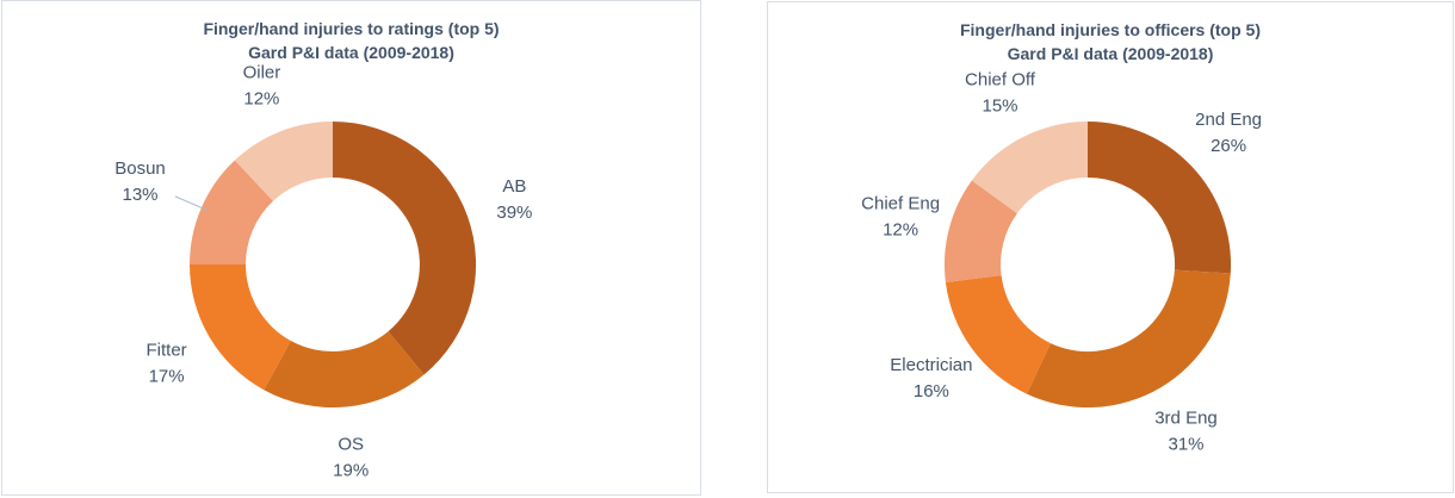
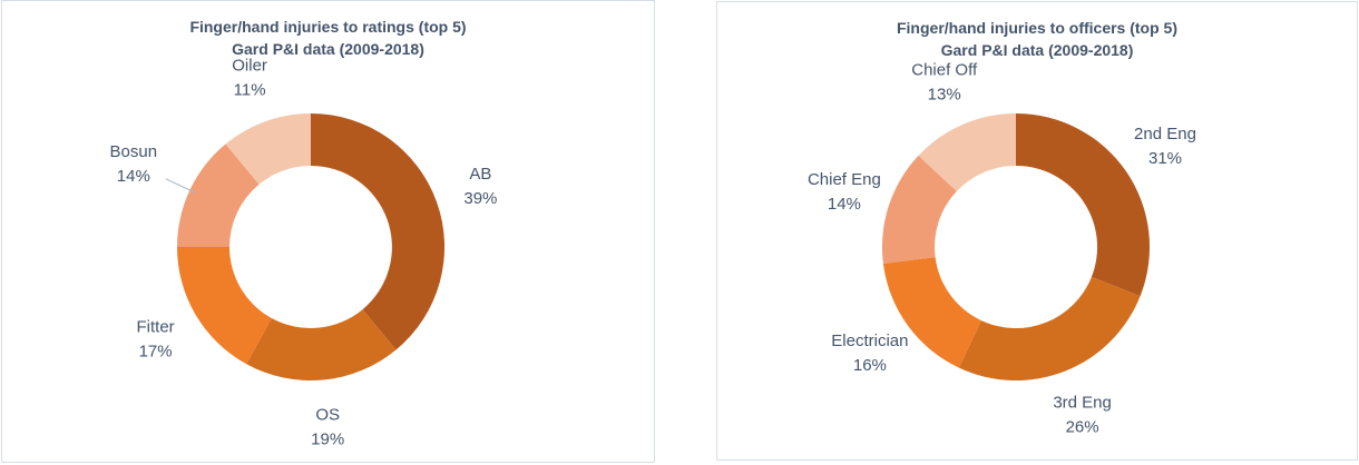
Finger/hand injuries to ratings (top 5)/Bosun: 13% -> 14%
Finger/hand injuries to ratings (top 5)/Oiler: 12% -> 11%
Finger/hand injuries to officers (top 5)/2nd Eng: 26% -> 31%
Finger/hand injuries to officers (top 5)/3rd Eng: 31% -> 26%
Finger/hand injuries to officers (top 5)/Chief Eng: 12% -> 14%
Finger/hand injuries to officers (top 5)/Chief Off: 15% -> 13%
